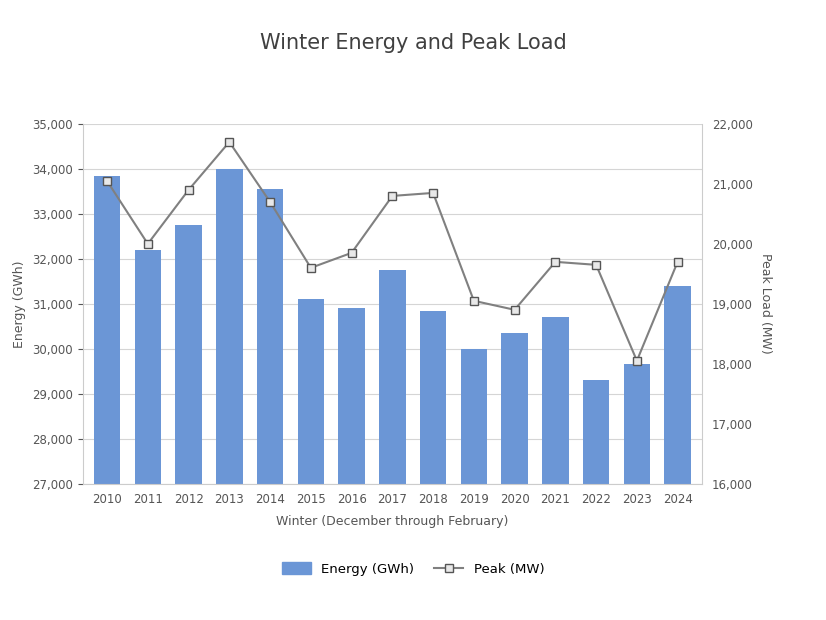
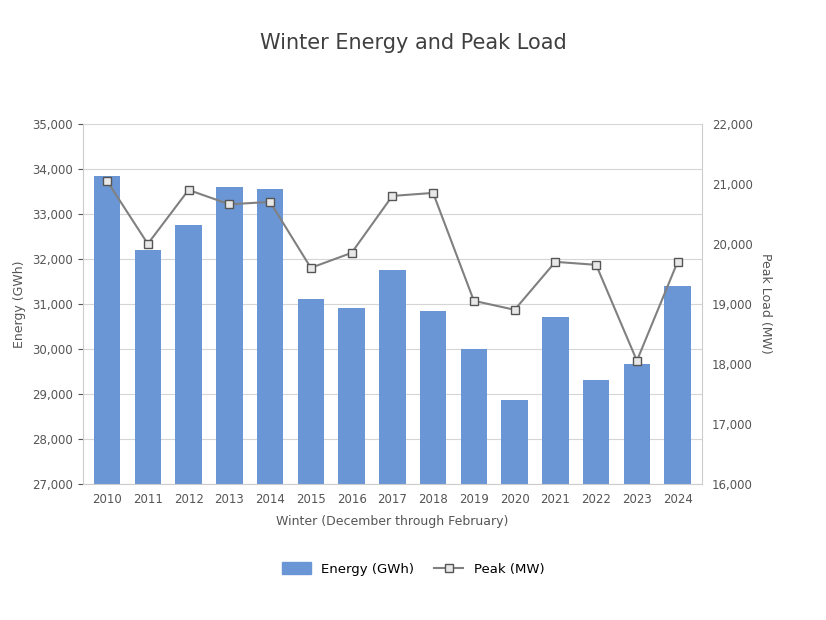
Energy (GWh)/2013: 34,000 -> 33,600
Peak (MW)/2013: 21,700 -> 20,660
Energy (GWh)/2020: 30,350 -> 28,850
